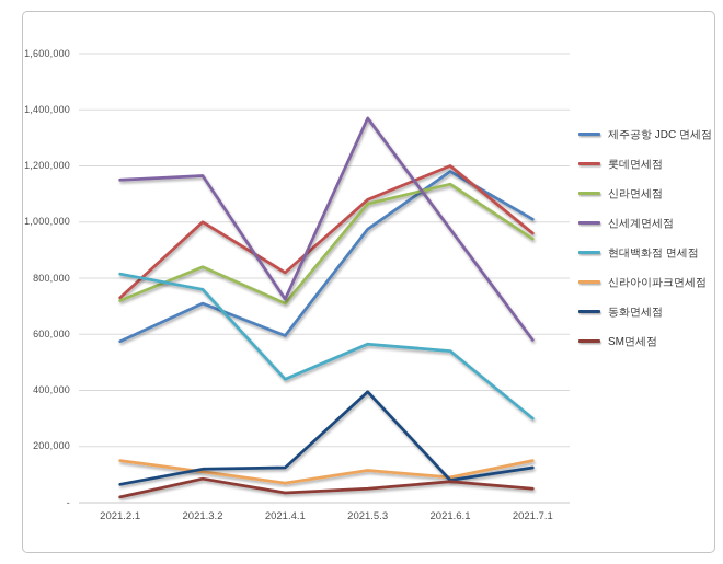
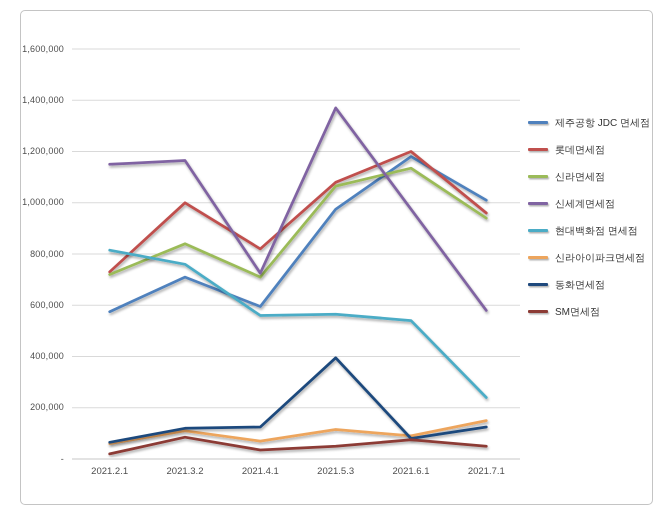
신라아이파크면세점/2021.2.1: 150000 -> 60000
현대백화점 면세점/2021.4.1: 440000 -> 560000
현대백화점 면세점/2021.7.1: 300000 -> 240000
